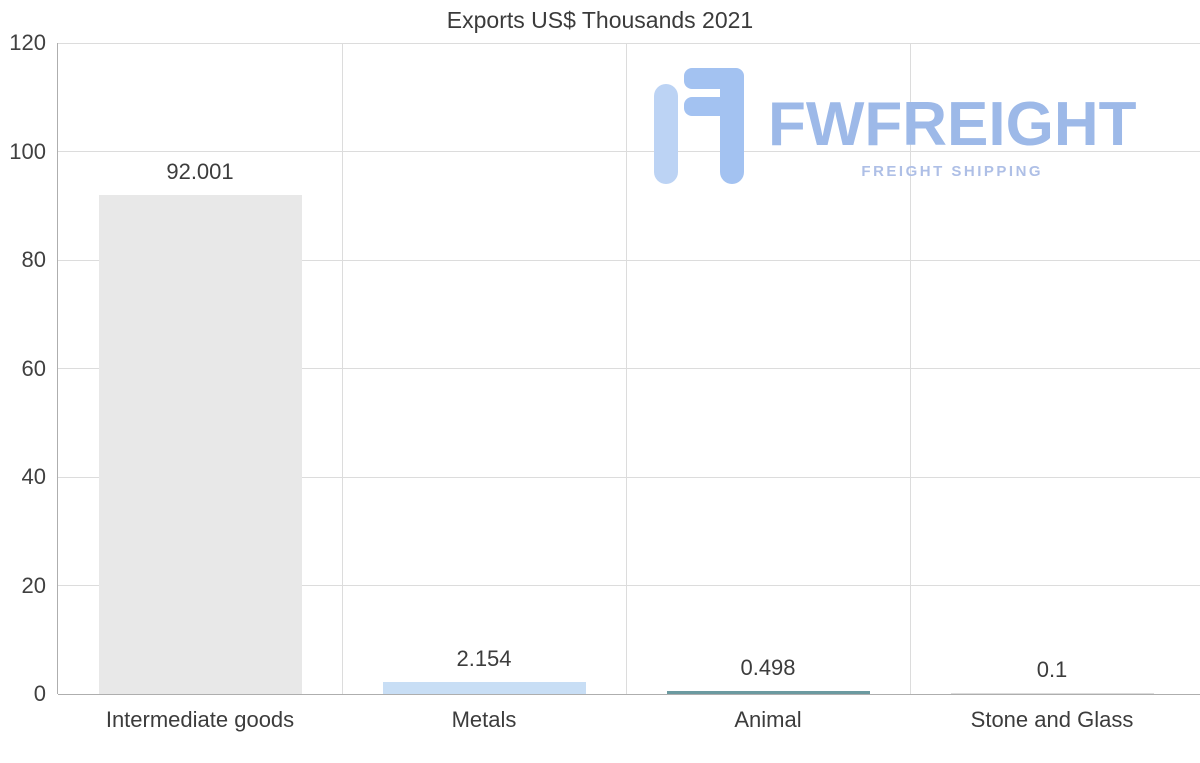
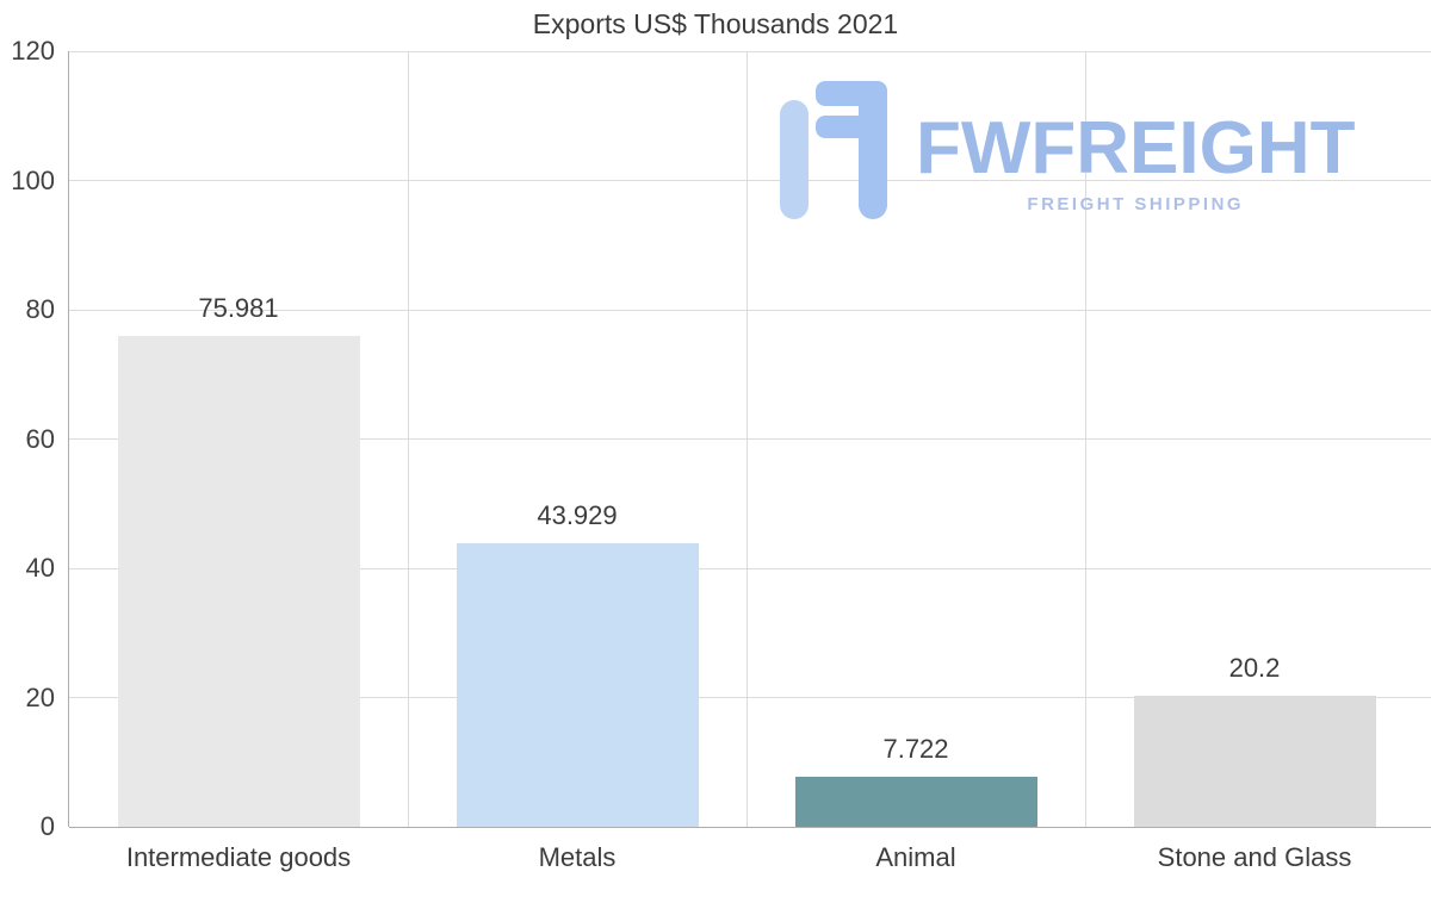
Intermediate goods: 92.001 -> 75.981
Metals: 2.154 -> 43.929
Animal: 0.498 -> 7.722
Stone and Glass: 0.1 -> 20.2
